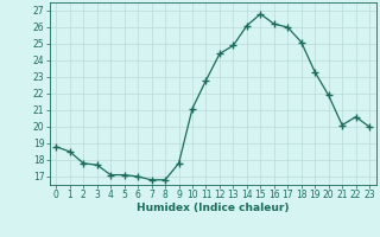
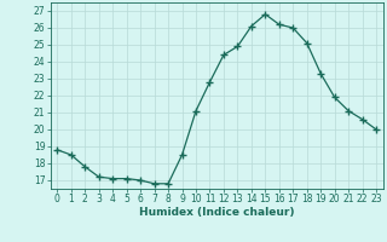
3: 17.7 -> 17.2
9: 17.8 -> 18.5
21: 20.1 -> 21.1
